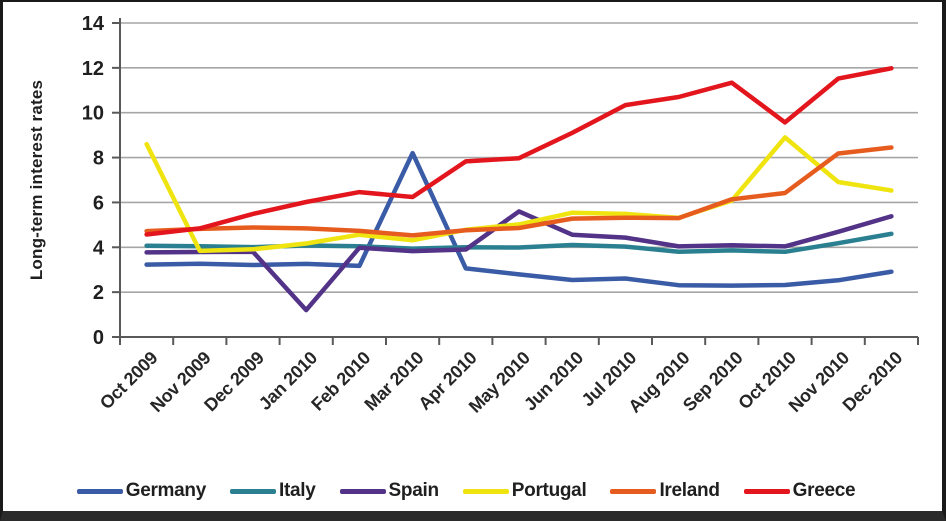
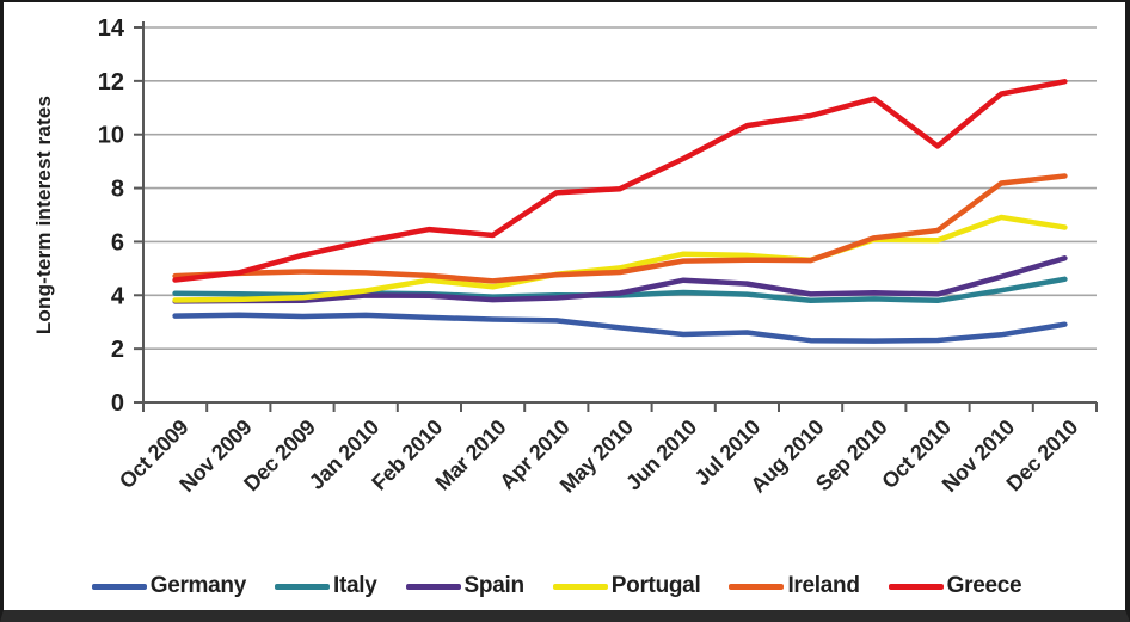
Portugal/Oct 2009: 8.6 -> 3.8
Spain/Jan 2010: 1.2 -> 4.0
Germany/Mar 2010: 8.2 -> 3.1
Spain/May 2010: 5.6 -> 4.1
Portugal/Oct 2010: 8.9 -> 6.0
